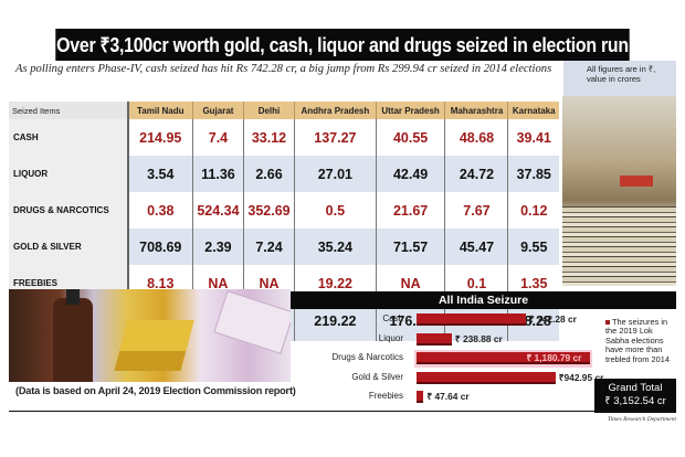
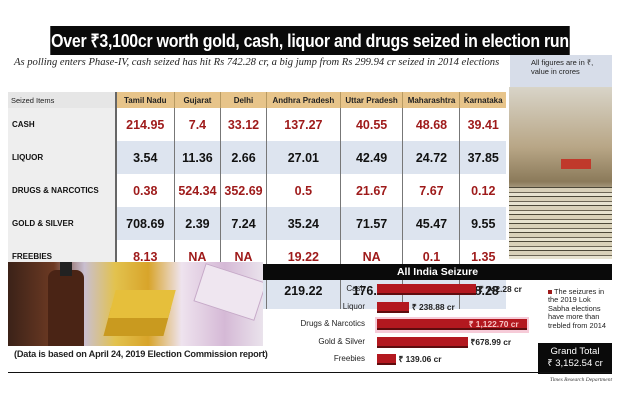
Drugs & Narcotics: 1,180.79 -> 1,122.70
Gold & Silver: 942.95 -> 678.99
Freebies: 47.64 -> 139.06
